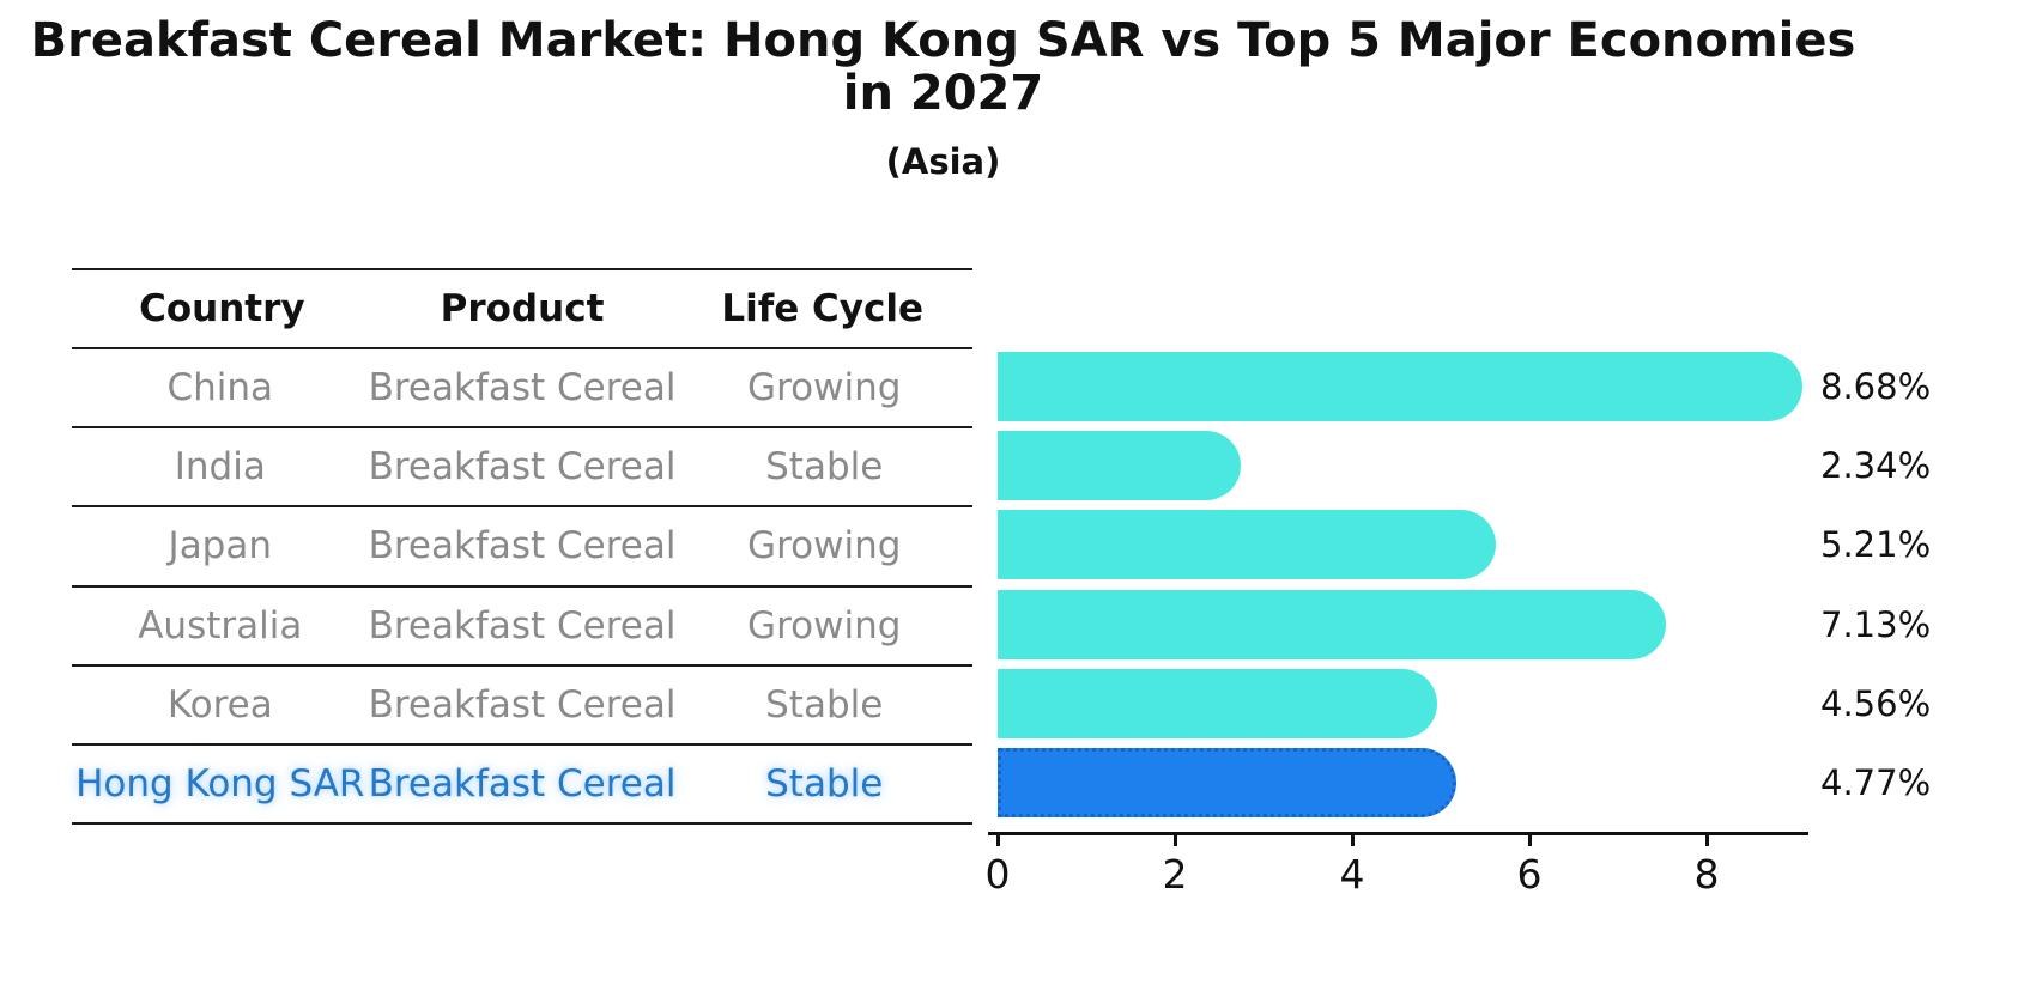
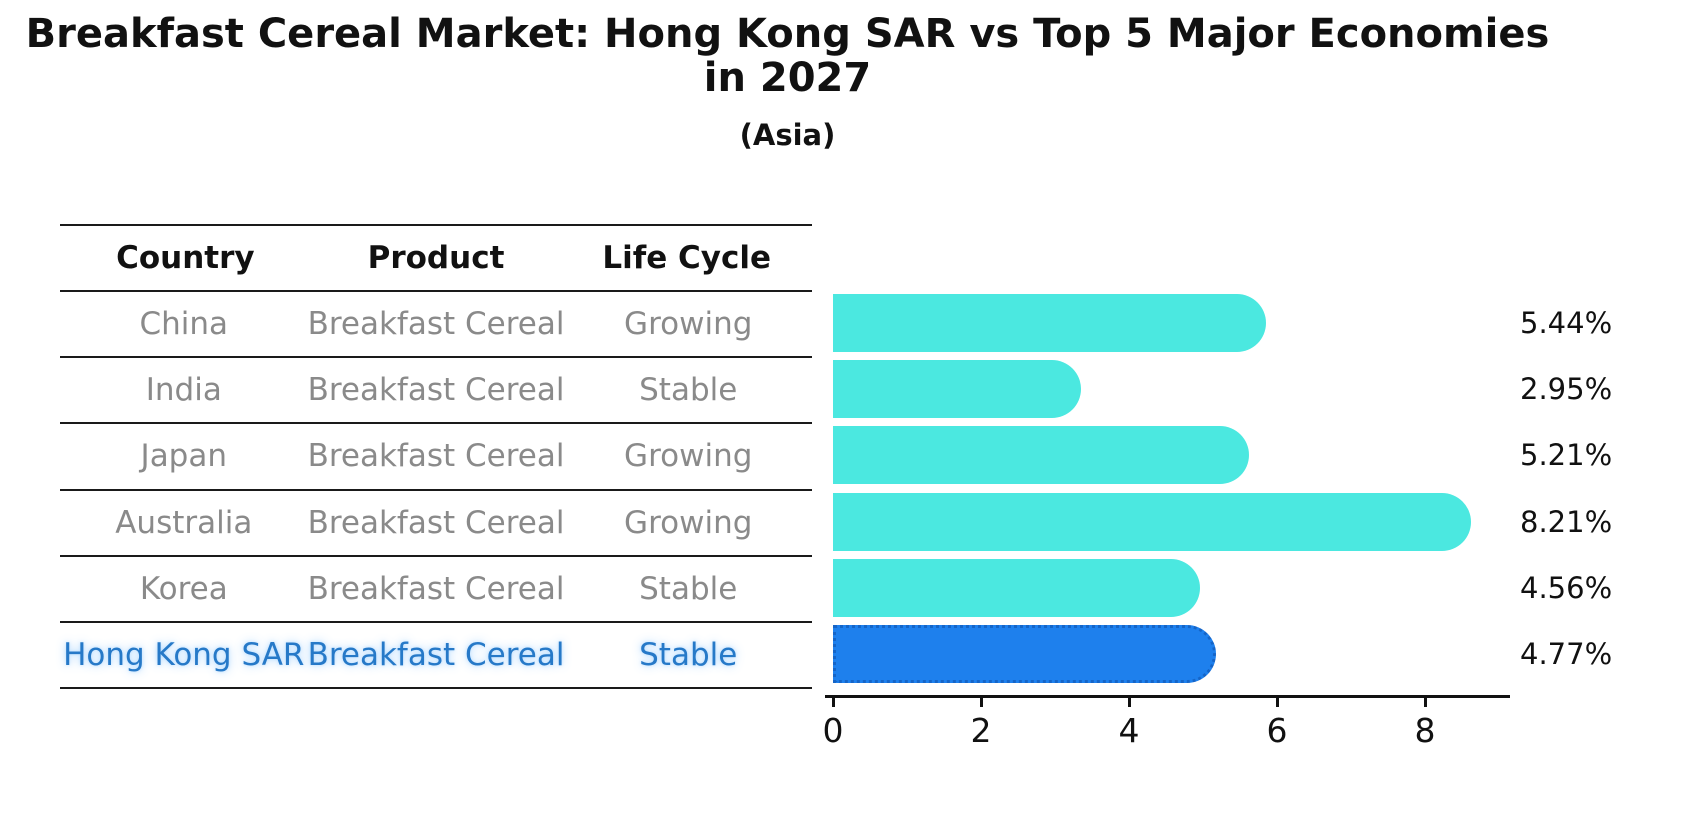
China: 8.68% -> 5.44%
India: 2.34% -> 2.95%
Australia: 7.13% -> 8.21%
